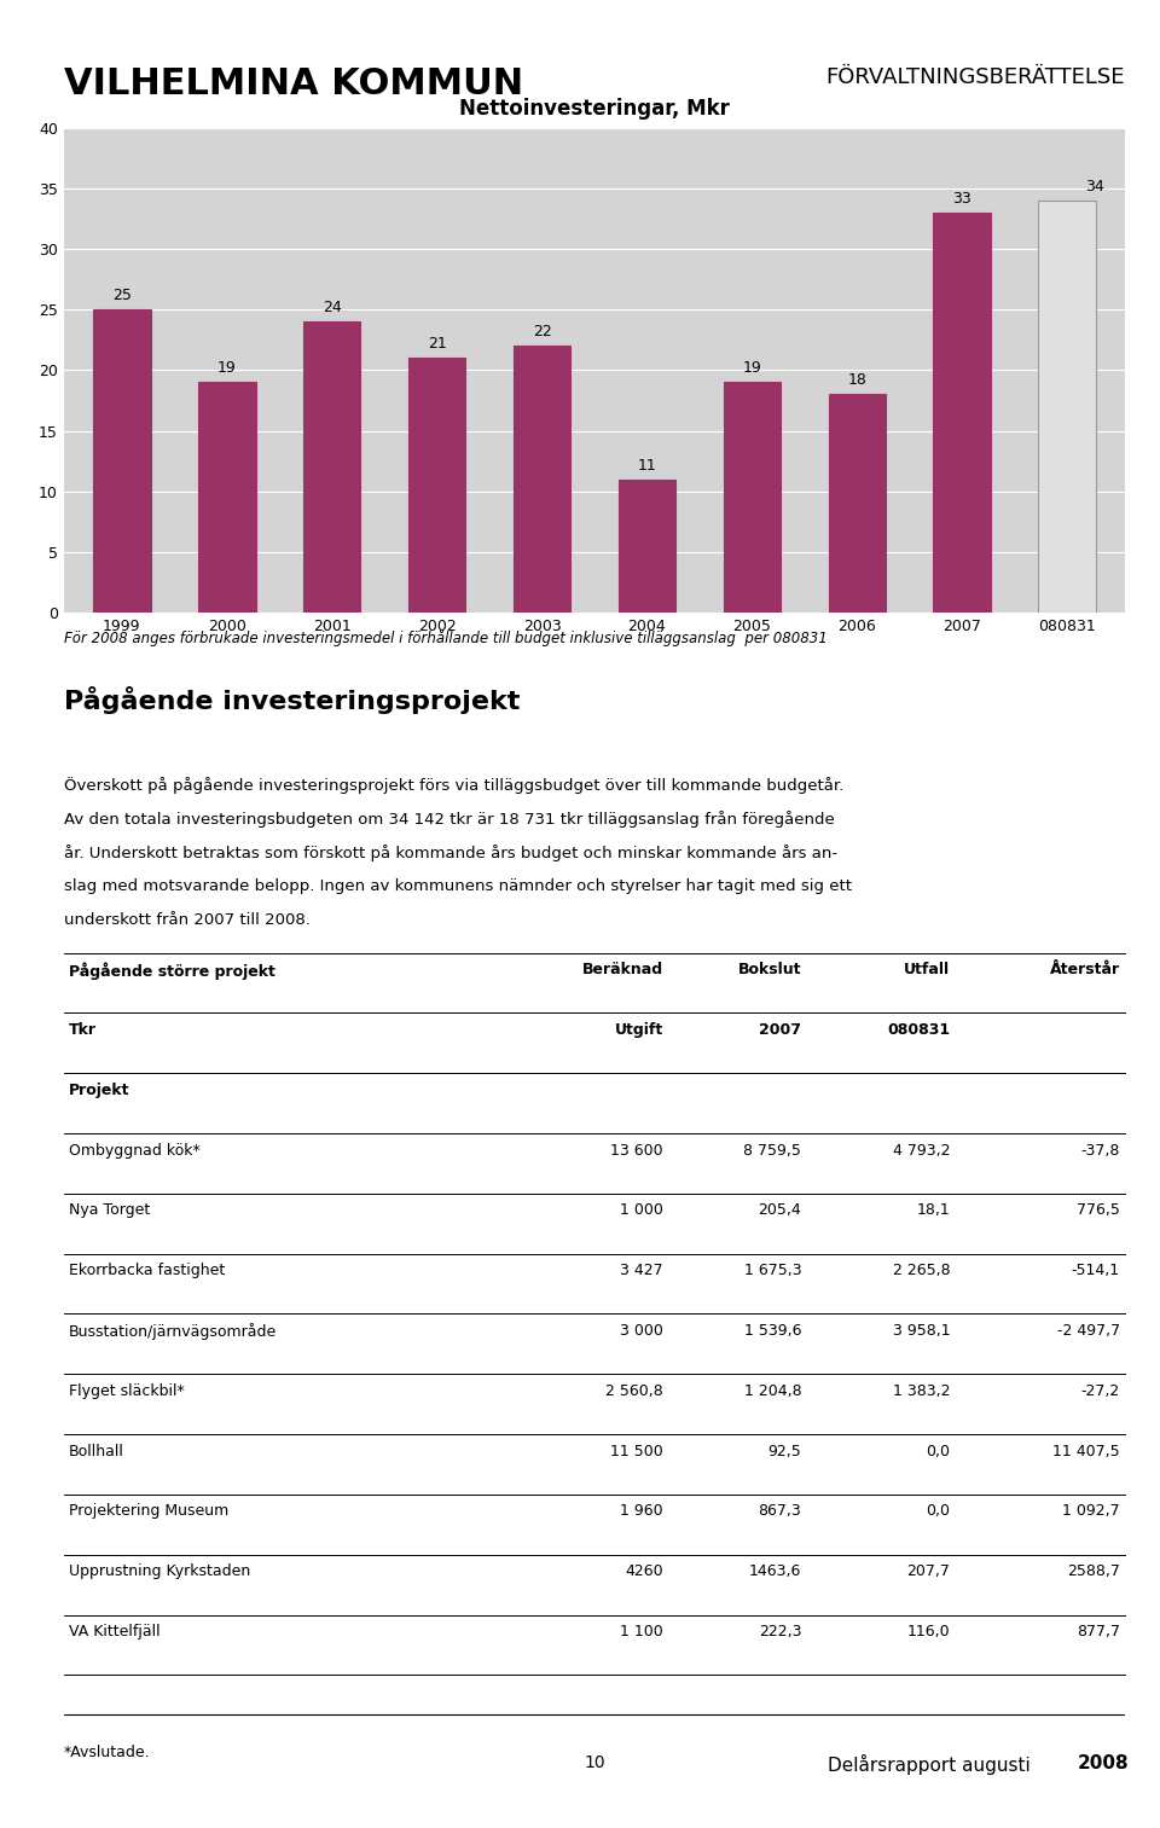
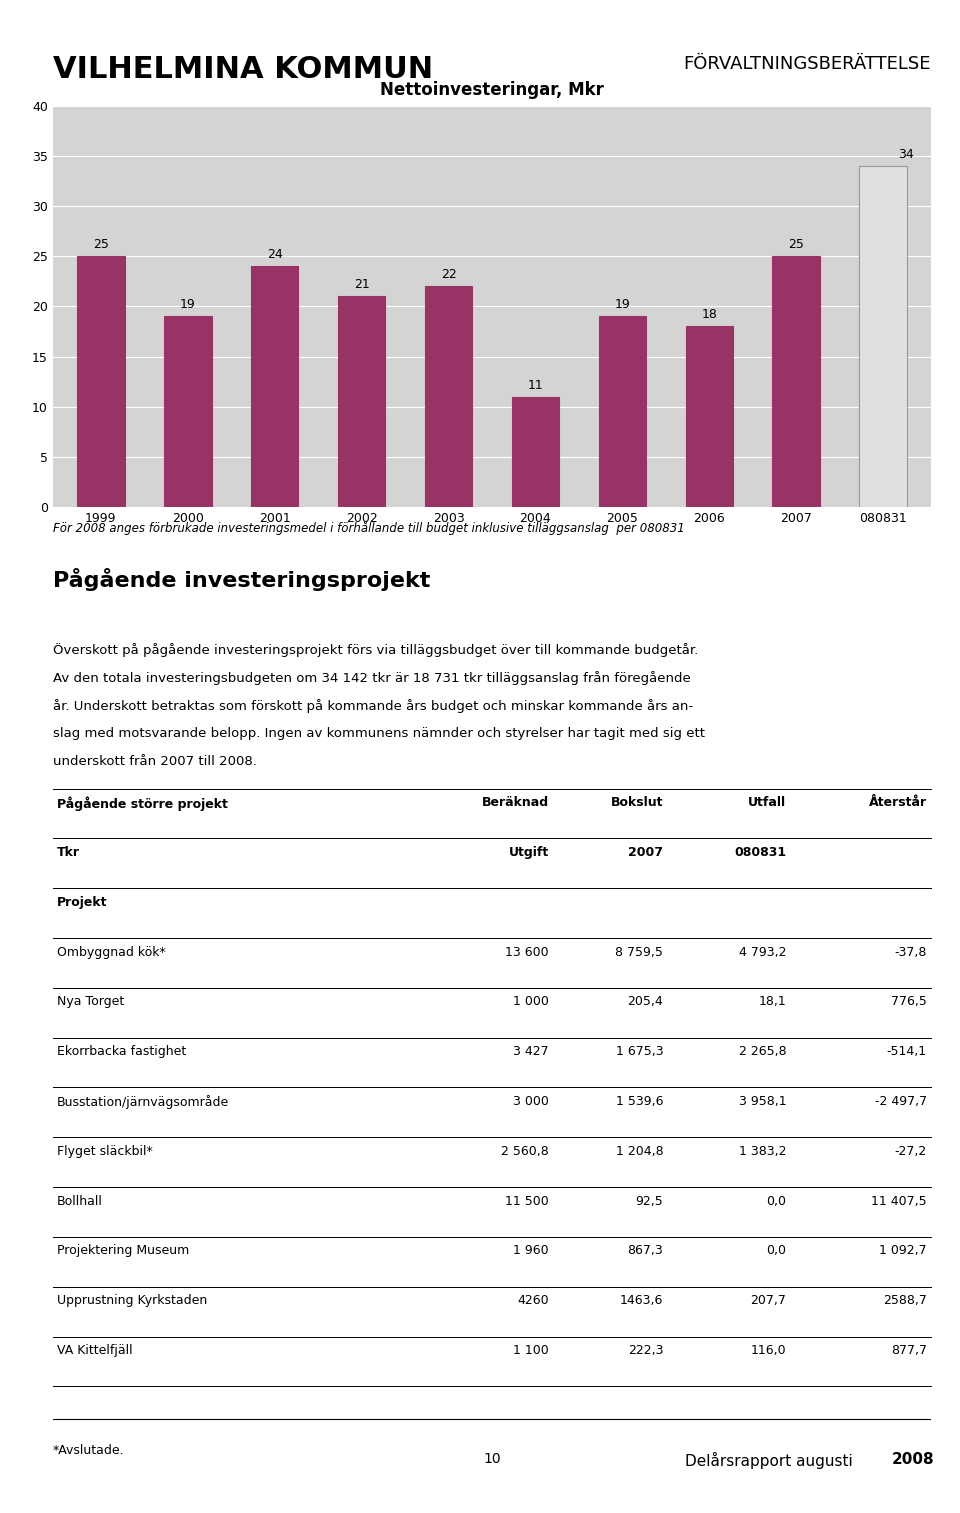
2007: 33 -> 25
